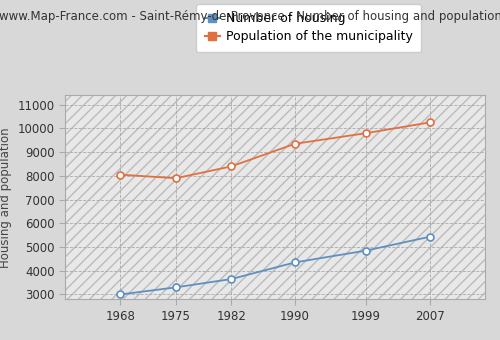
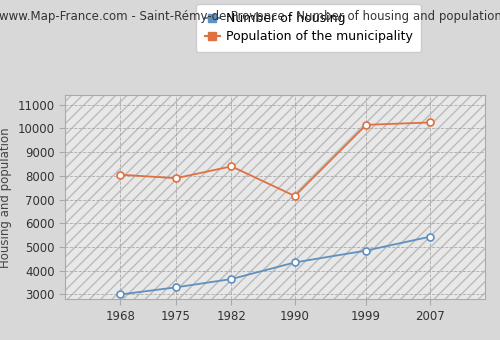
Population of the municipality/1990: 9350 -> 7150
Population of the municipality/1999: 9800 -> 10150
